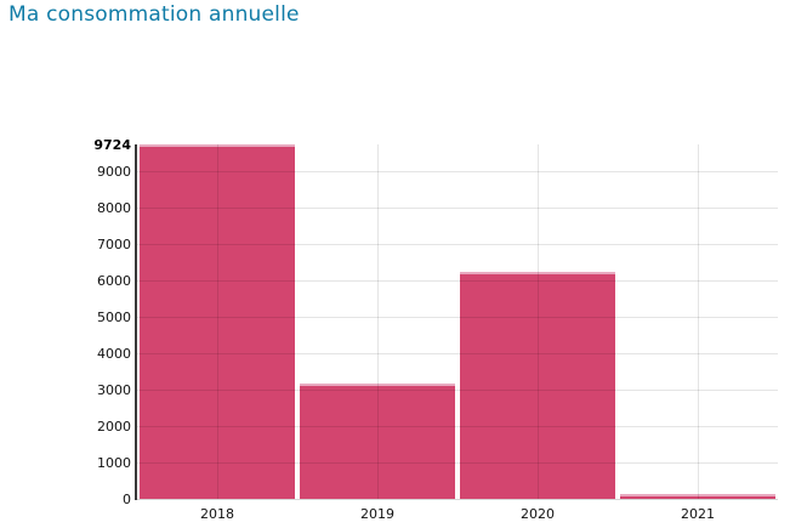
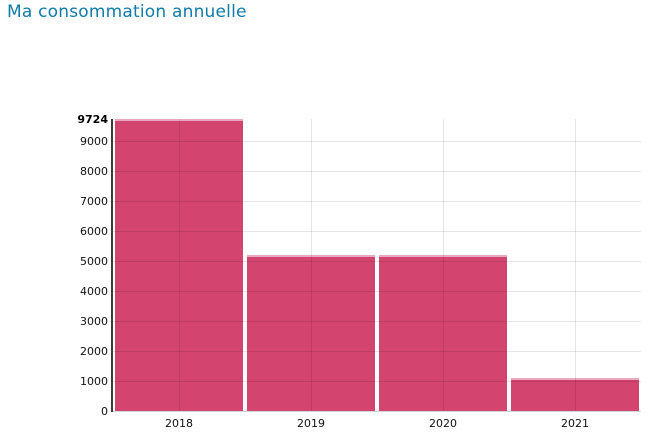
2019: 3200 -> 5200
2020: 6200 -> 5200
2021: 100 -> 1100
